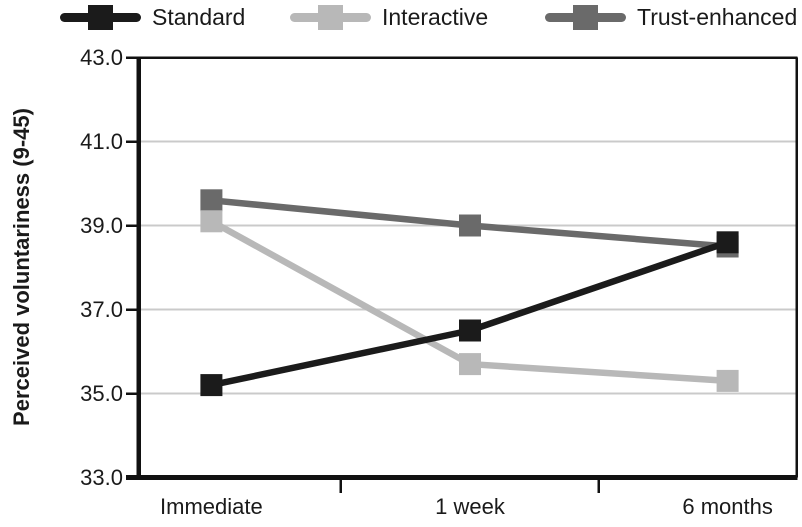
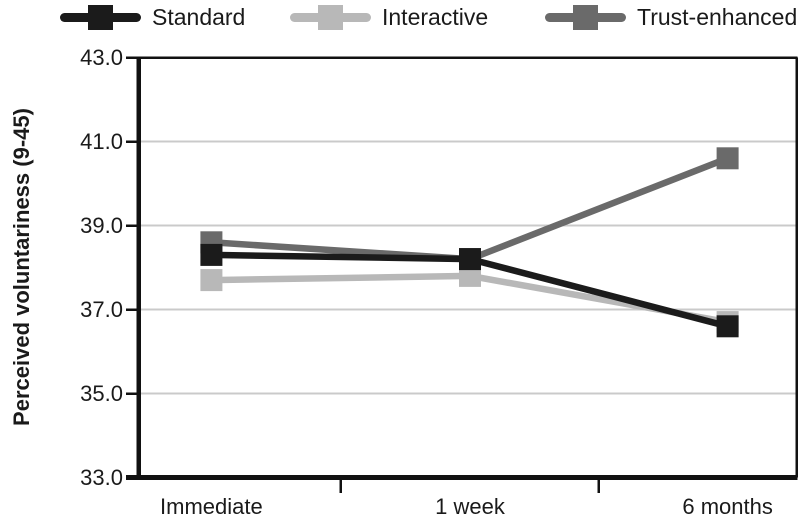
Standard/Immediate: 35.2 -> 38.3
Interactive/Immediate: 39.1 -> 37.7
Trust-enhanced/Immediate: 39.6 -> 38.6
Standard/1 week: 36.5 -> 38.2
Interactive/1 week: 35.7 -> 37.8
Trust-enhanced/1 week: 39.0 -> 38.2
Standard/6 months: 38.6 -> 36.6
Interactive/6 months: 35.3 -> 36.7
Trust-enhanced/6 months: 38.5 -> 40.6
